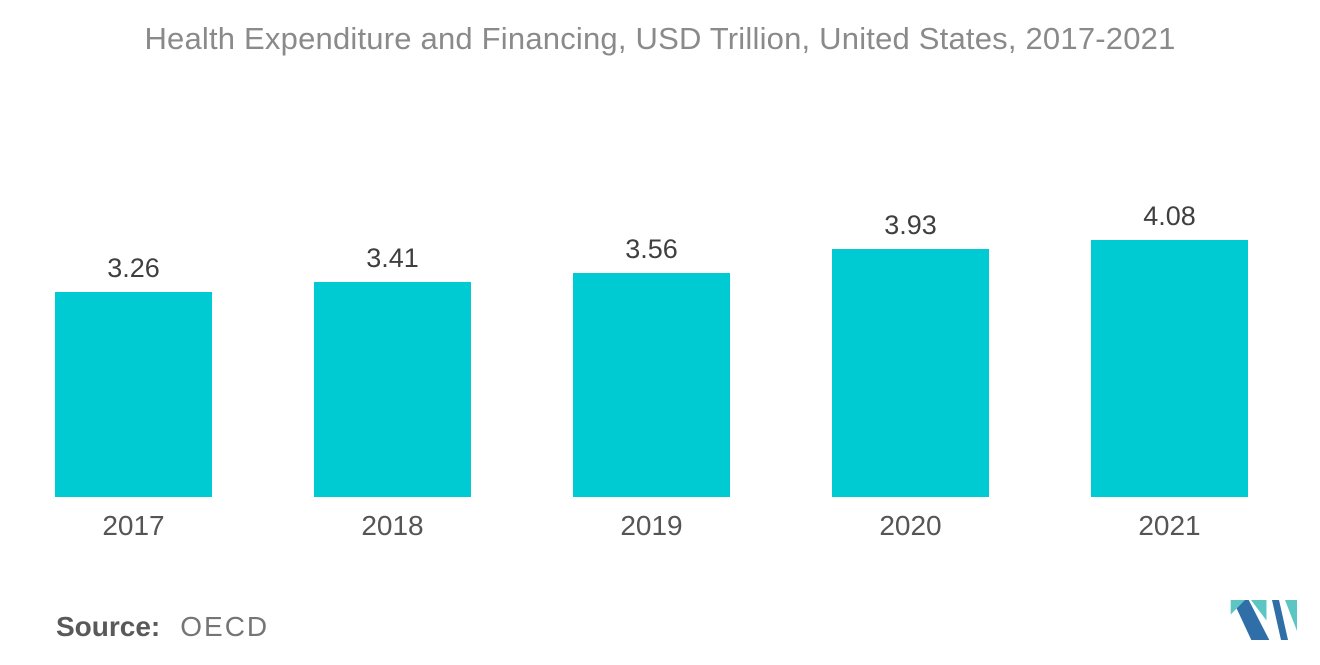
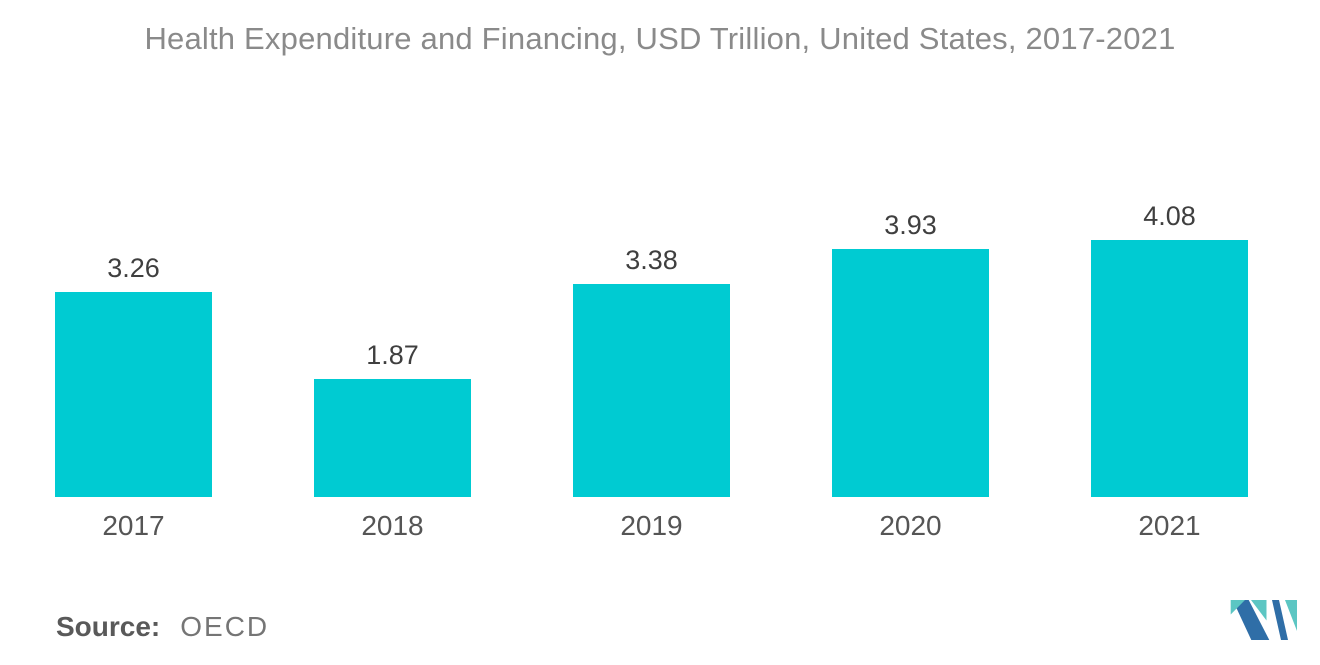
2018: 3.41 -> 1.87
2019: 3.56 -> 3.38
